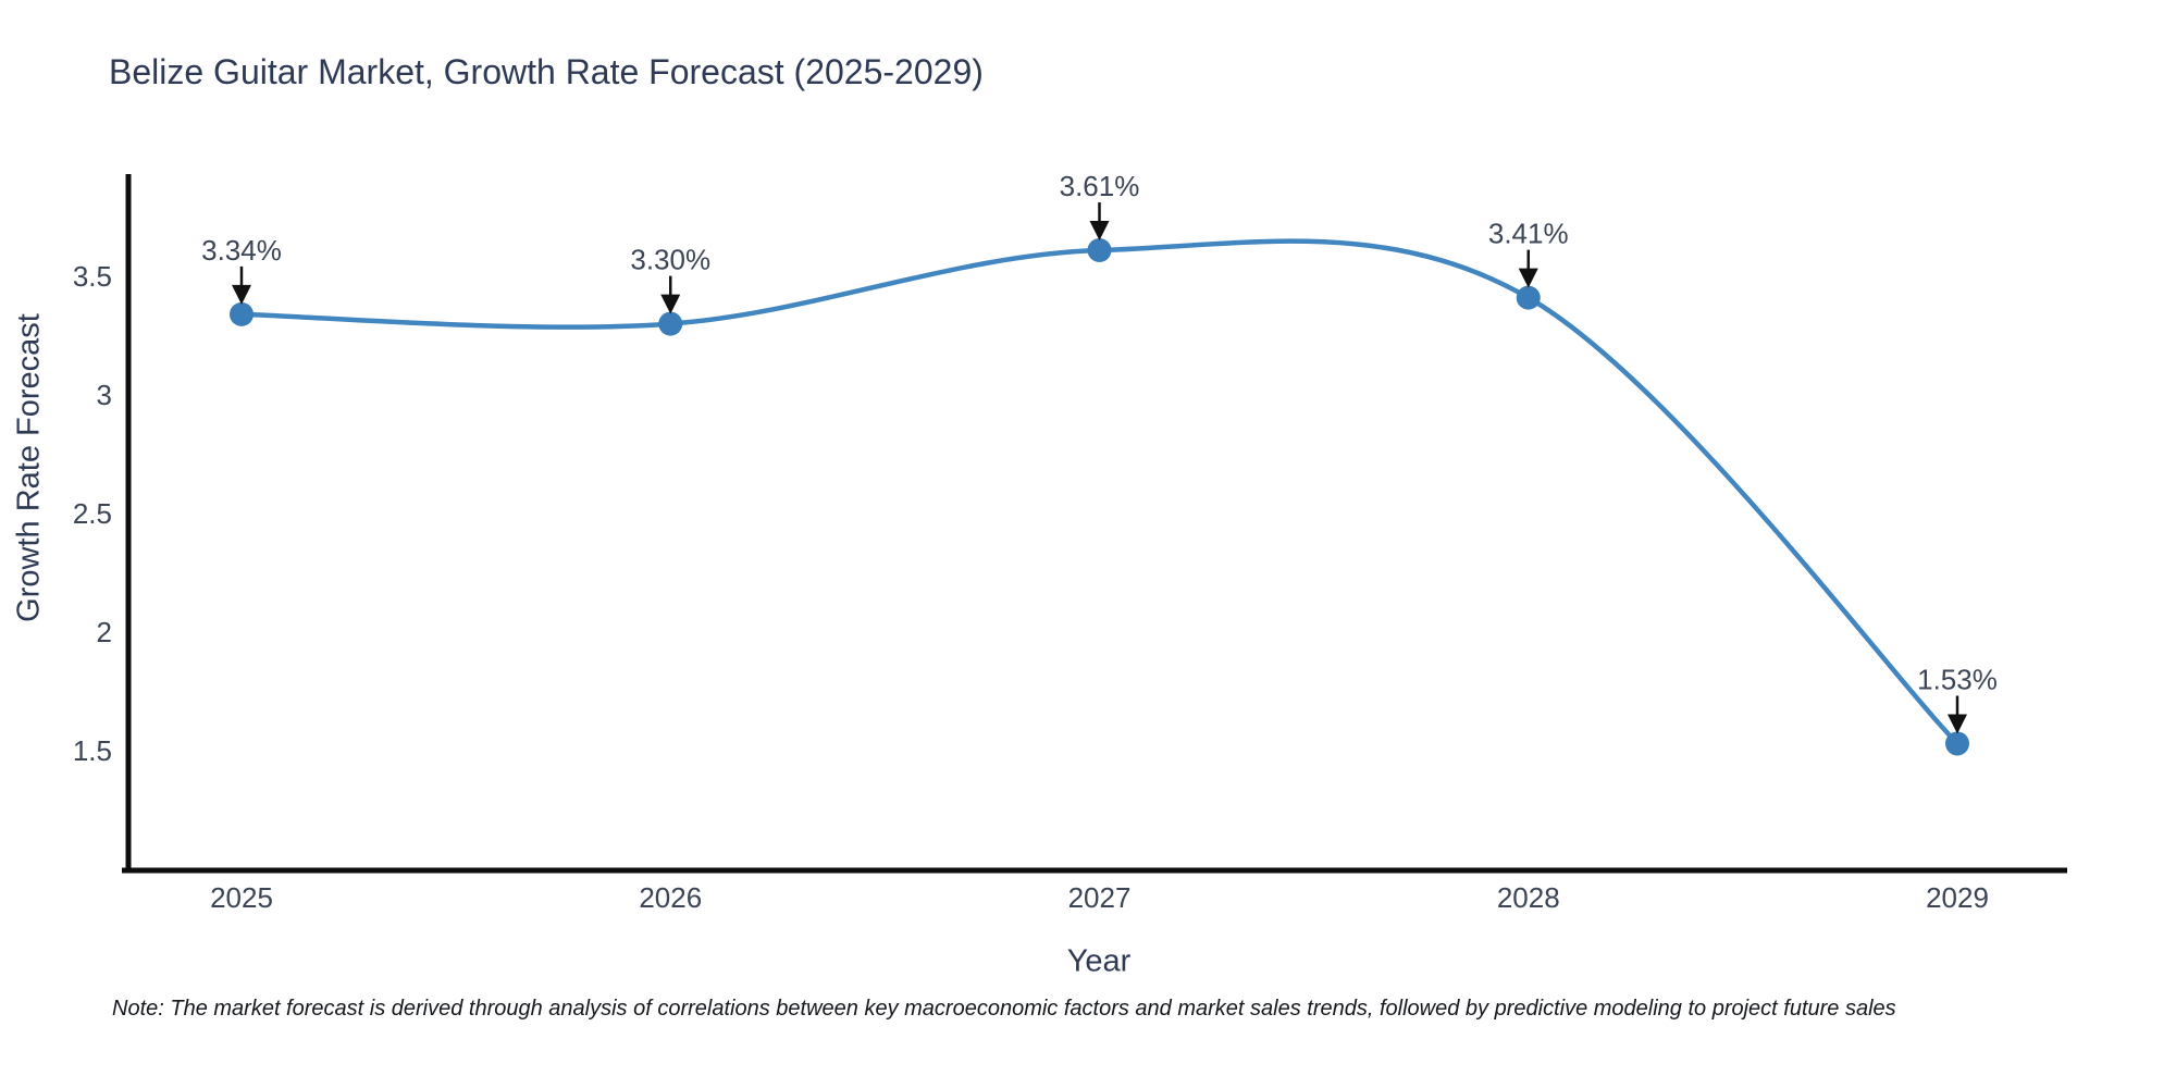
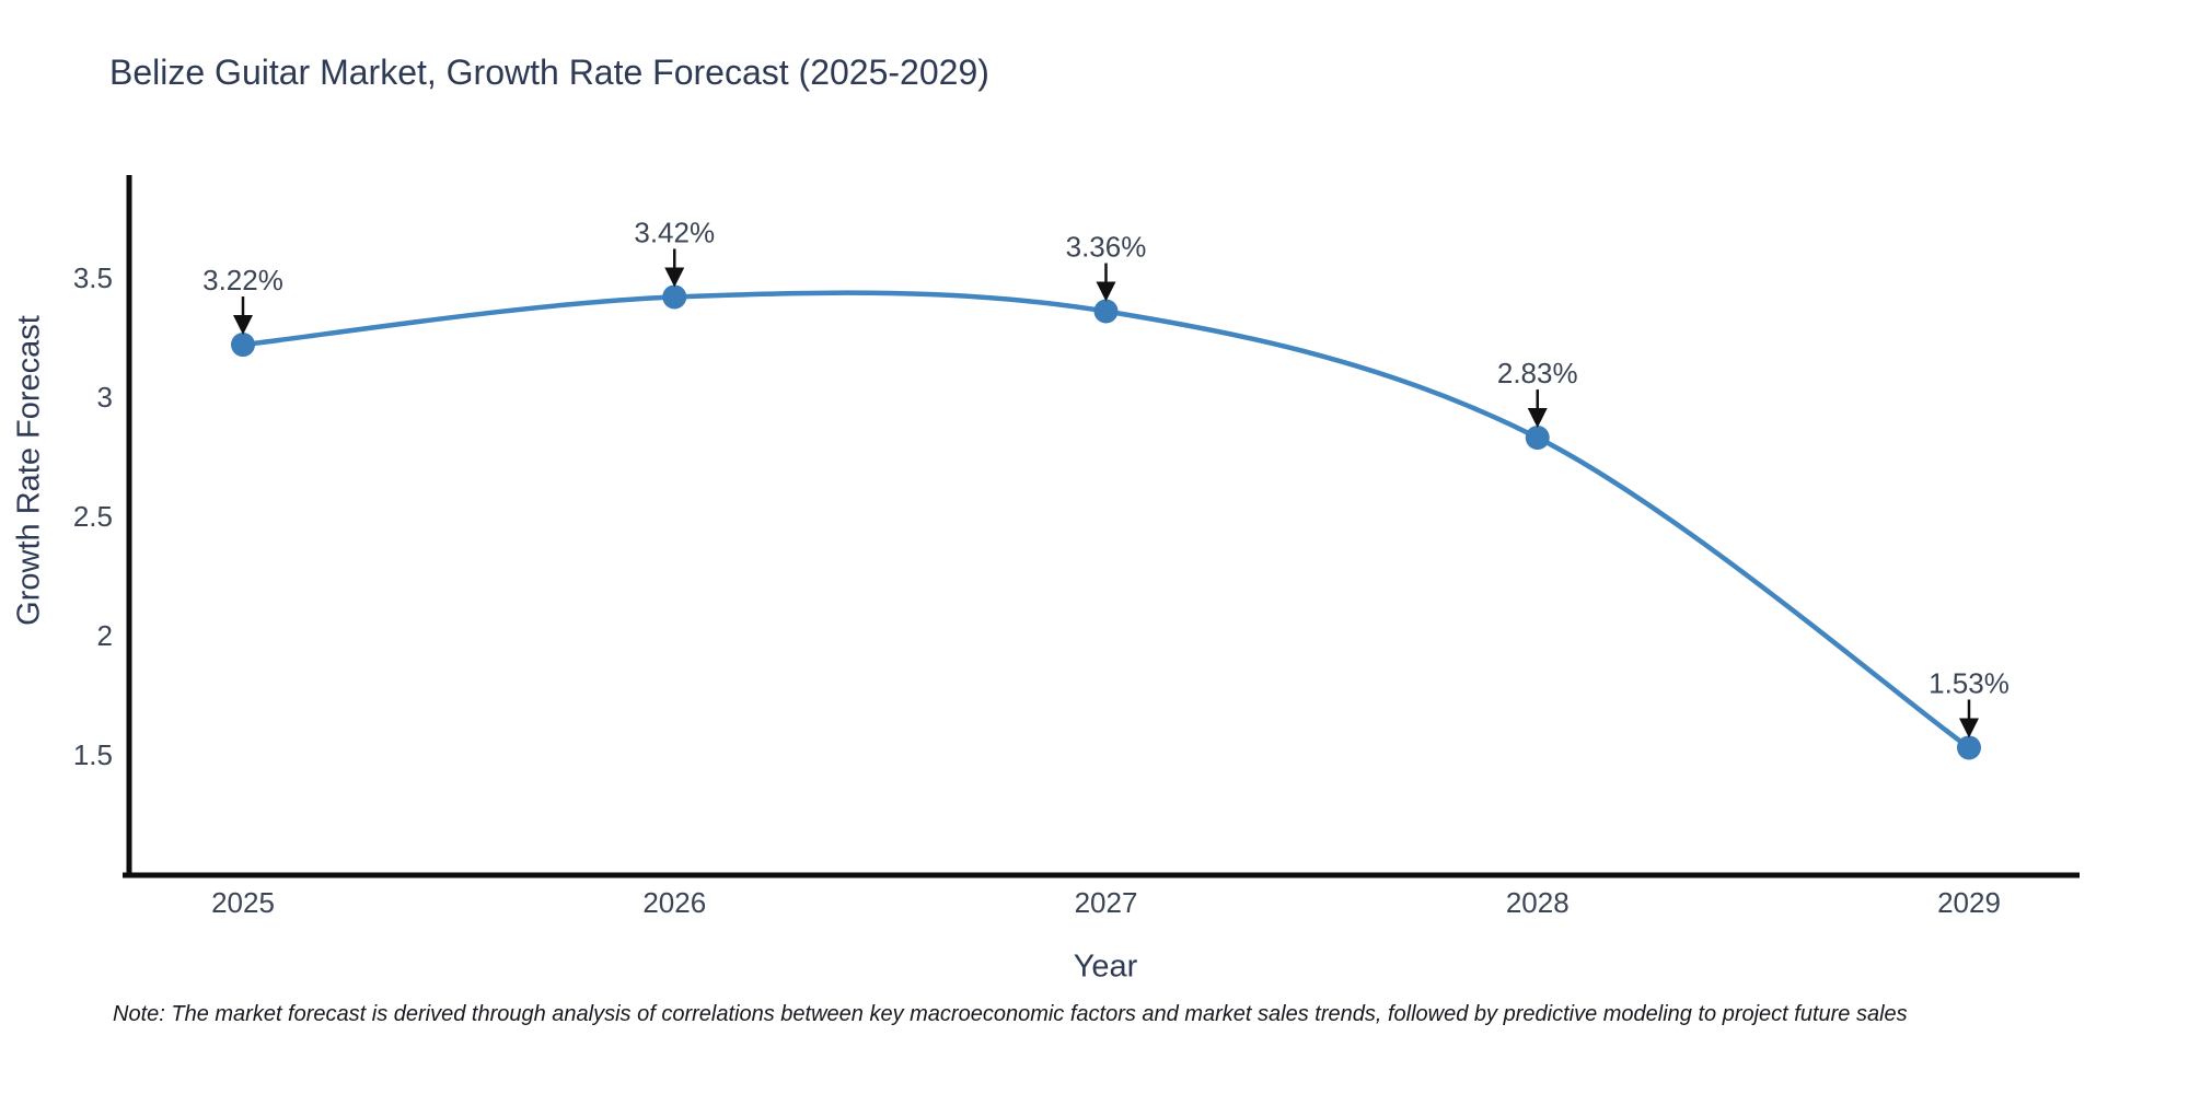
2025: 3.34% -> 3.22%
2026: 3.30% -> 3.42%
2027: 3.61% -> 3.36%
2028: 3.41% -> 2.83%
